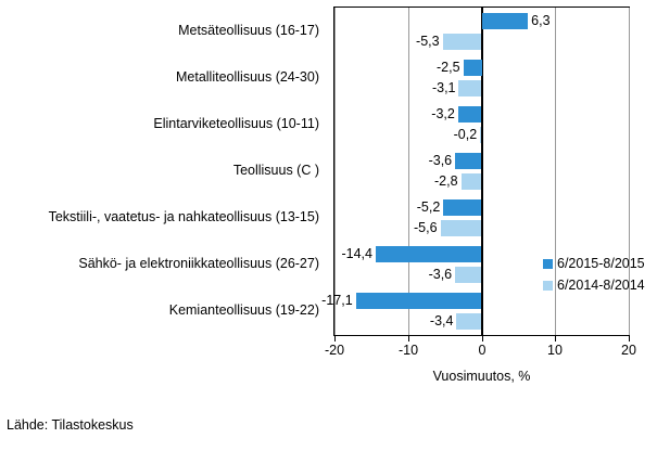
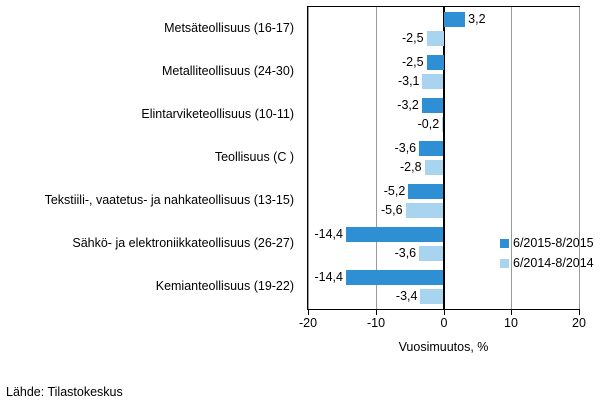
6/2015-8/2015/Metsäteollisuus (16-17): 6,3 -> 3,2
6/2014-8/2014/Metsäteollisuus (16-17): -5,3 -> -2,5
6/2015-8/2015/Kemianteollisuus (19-22): -17,1 -> -14,4
